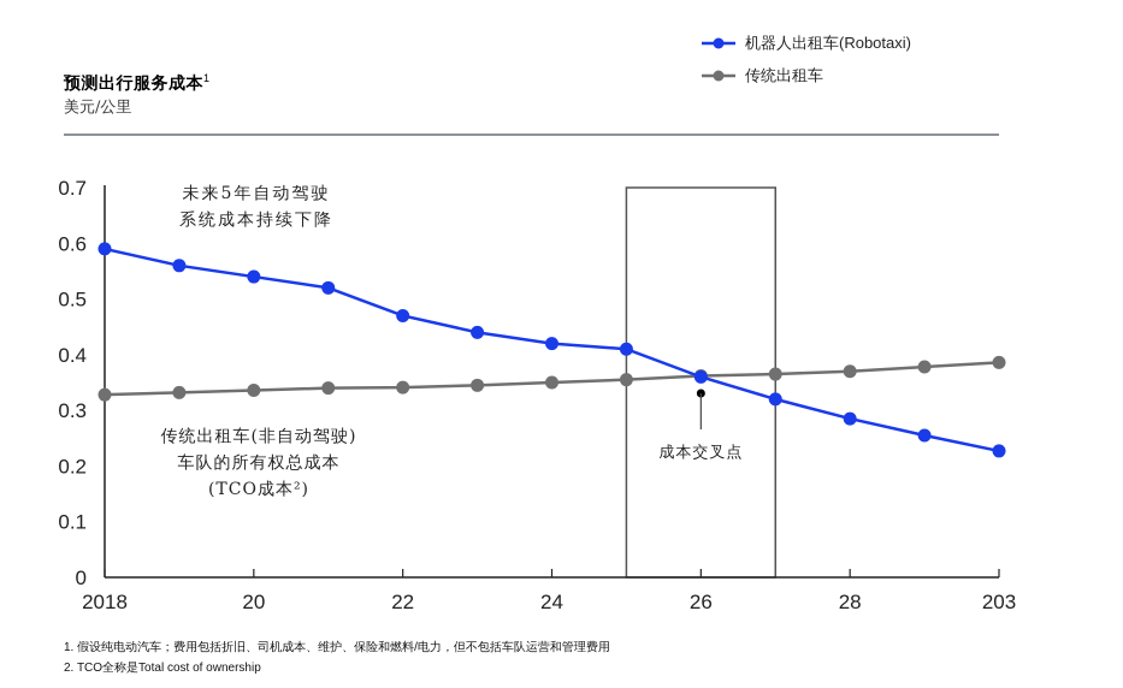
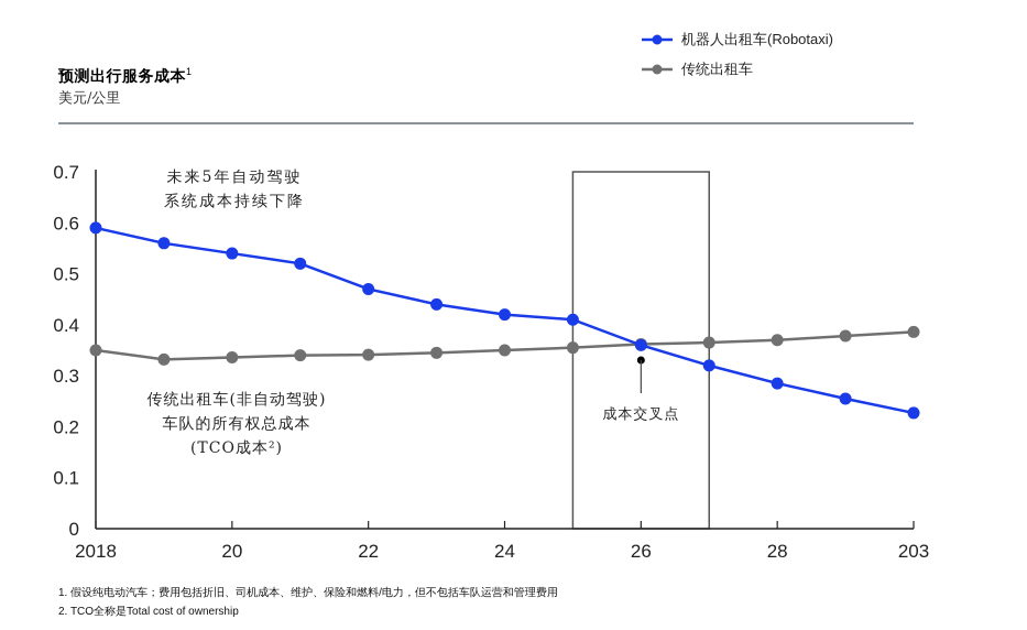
传统出租车/2018: 0.33 -> 0.35
